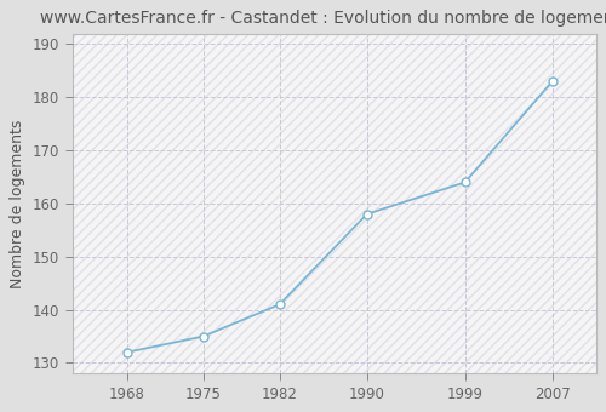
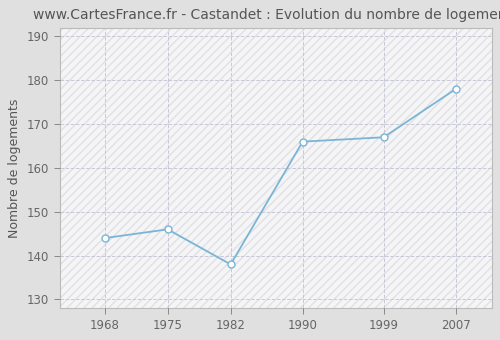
1968: 132 -> 144
1975: 135 -> 146
1982: 141 -> 138
1990: 158 -> 166
1999: 164 -> 167
2007: 183 -> 178
